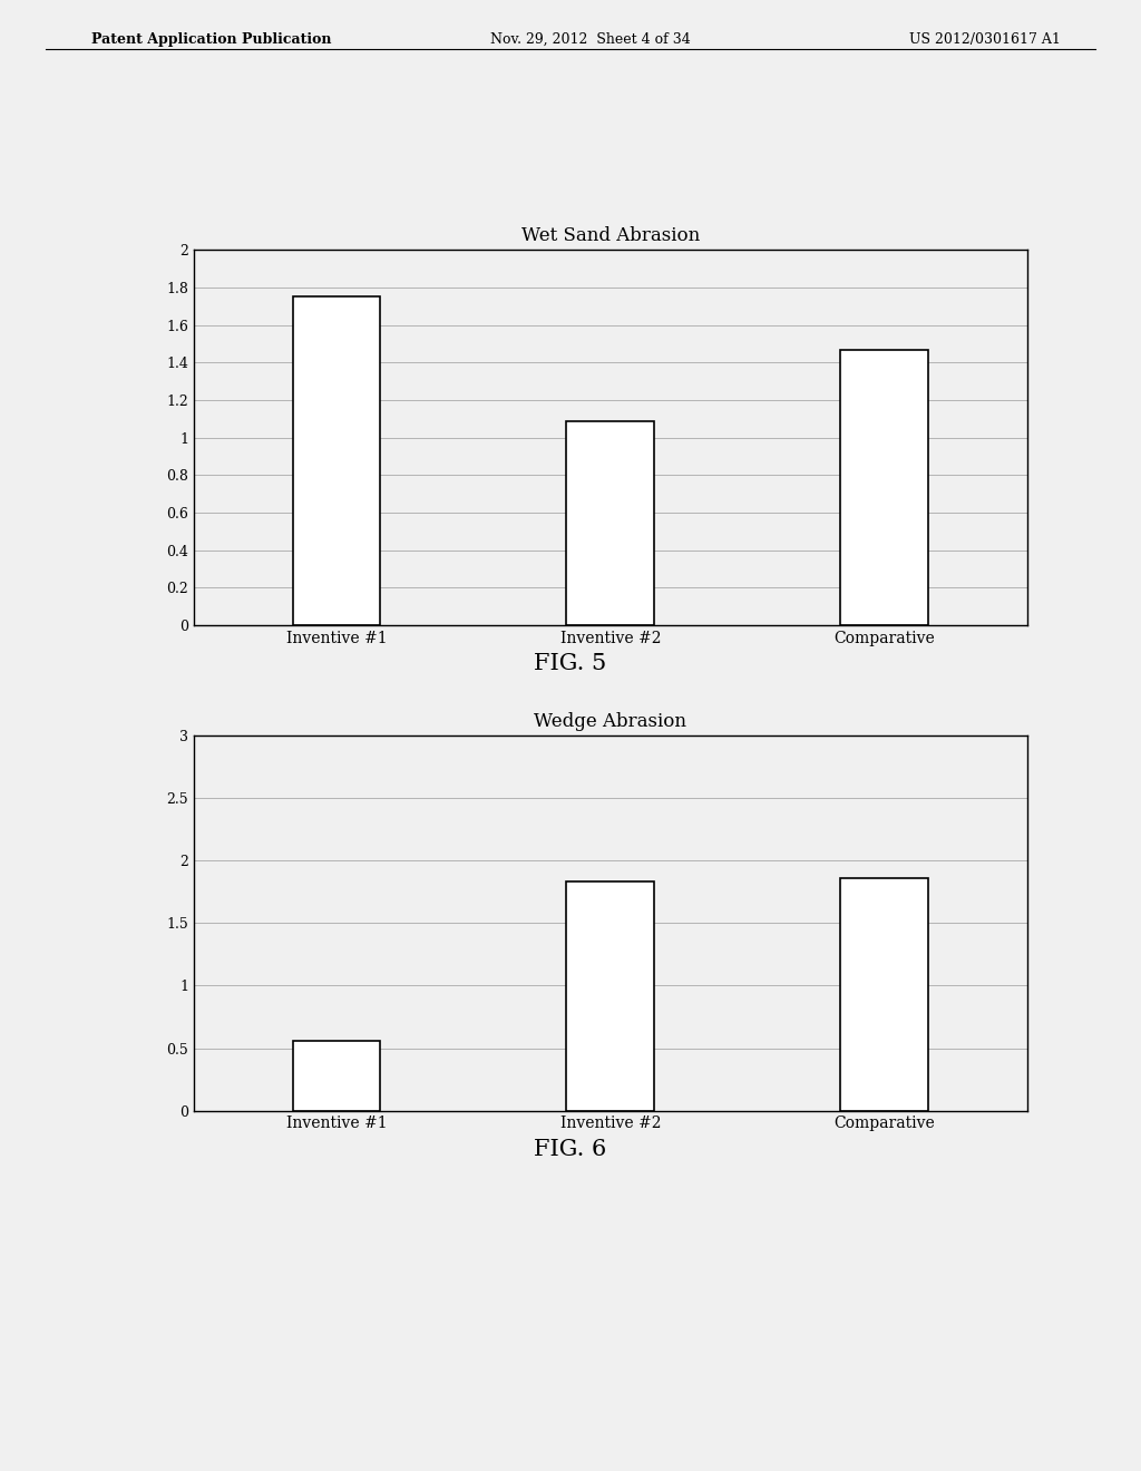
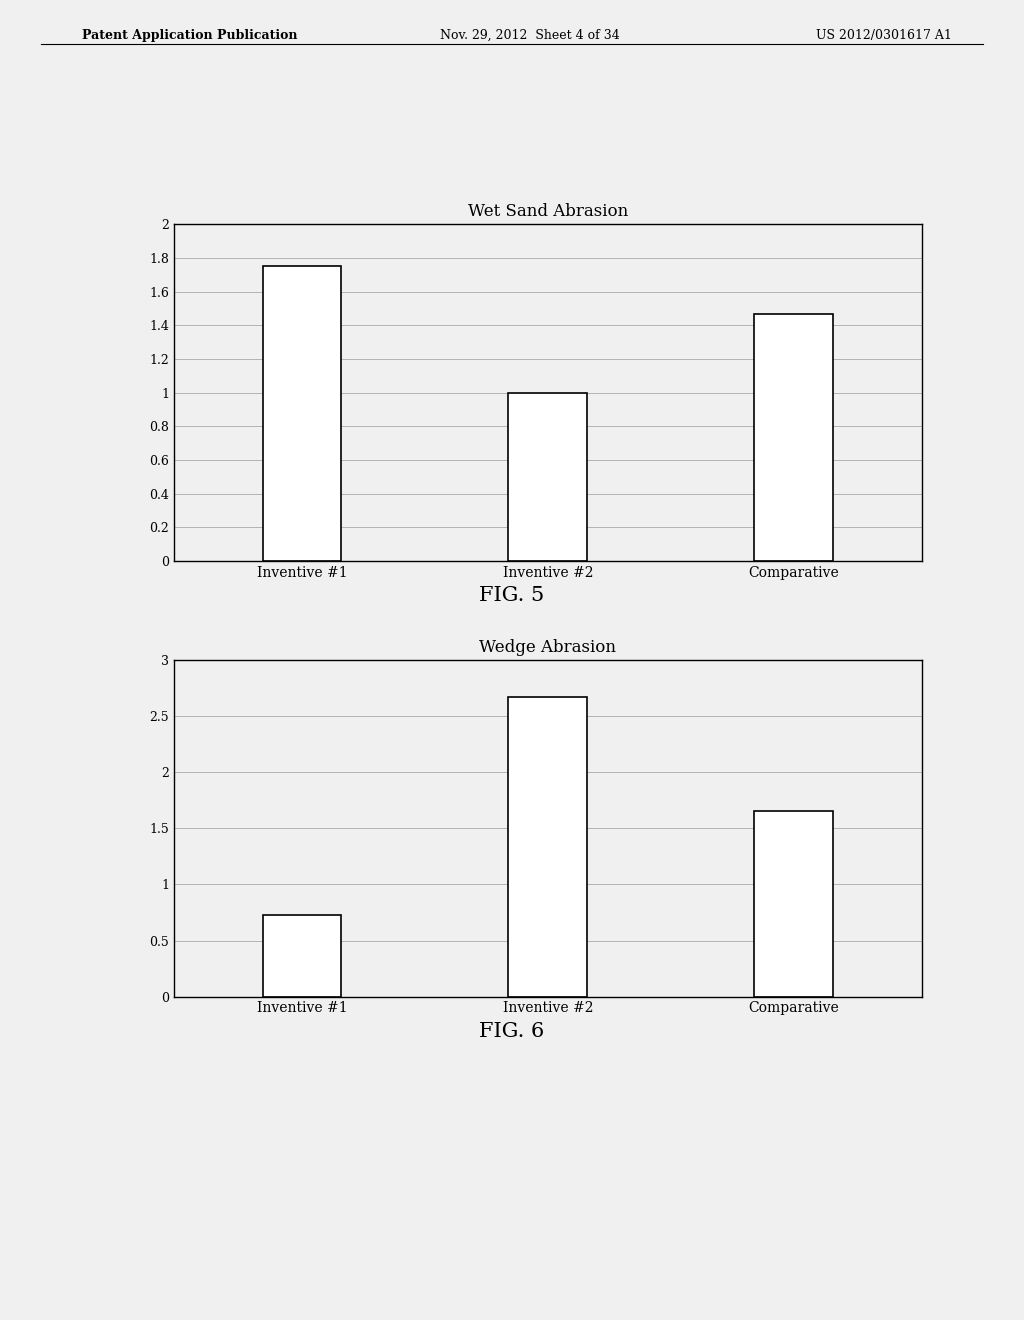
Wet Sand Abrasion/Inventive #2: 1.09 -> 1.00
Wedge Abrasion/Inventive #1: 0.56 -> 0.73
Wedge Abrasion/Inventive #2: 1.83 -> 2.67
Wedge Abrasion/Comparative: 1.86 -> 1.65
